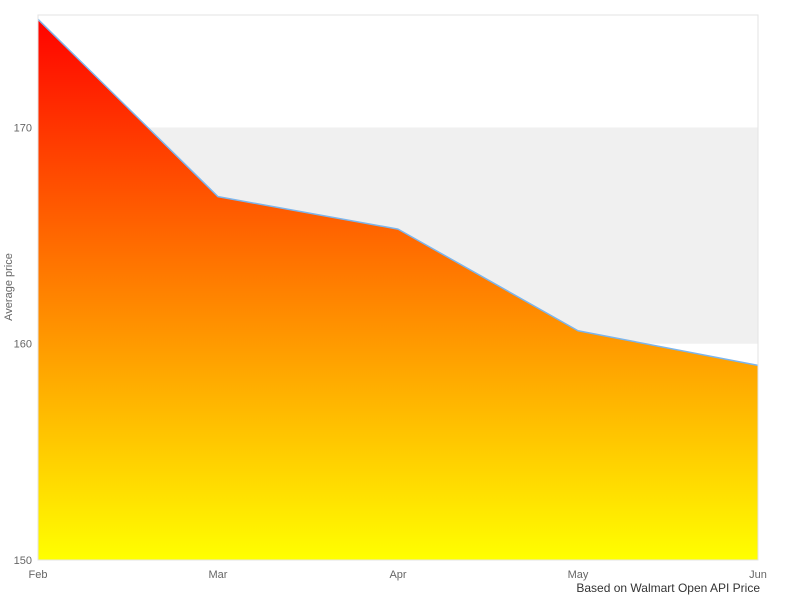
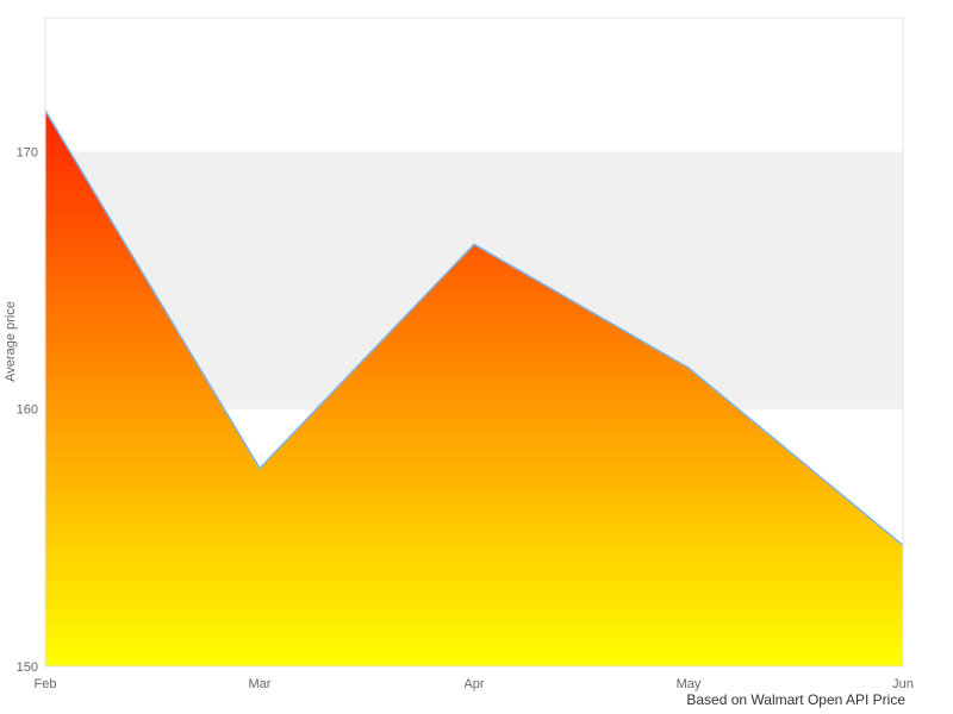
Feb: 175.0 -> 171.6
Mar: 166.8 -> 157.7
Apr: 165.3 -> 166.4
May: 160.6 -> 161.6
Jun: 159.0 -> 154.7
